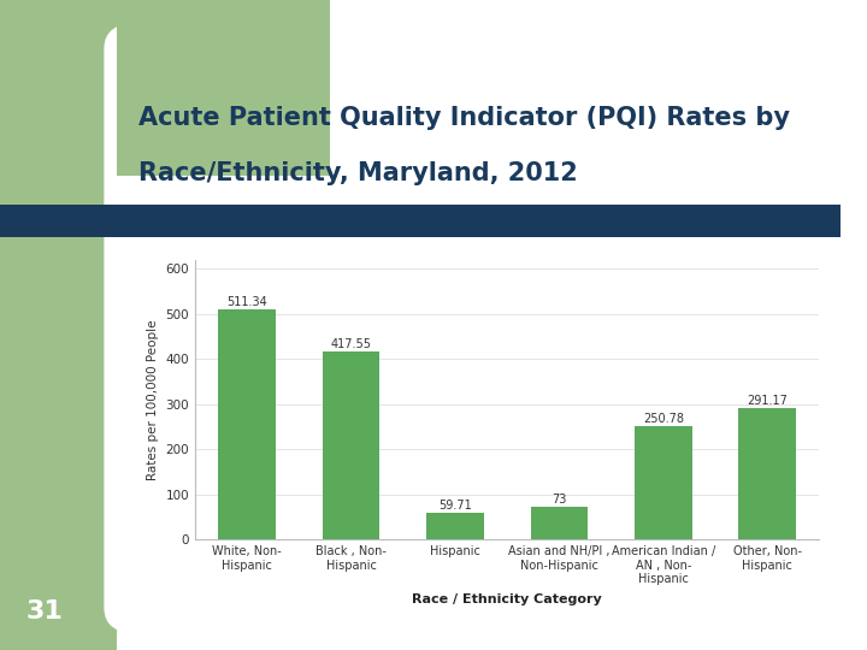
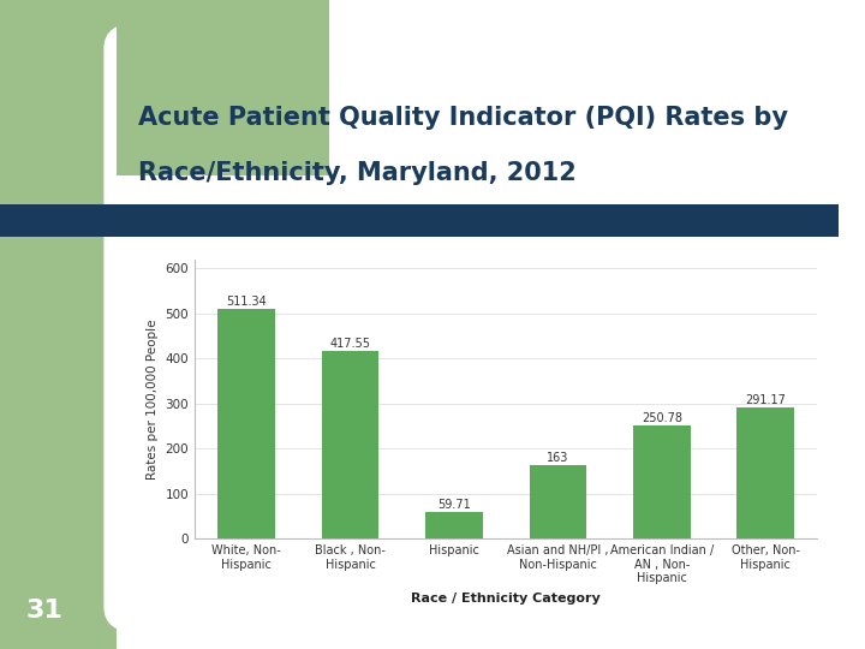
Asian and NH/PI , Non-Hispanic: 73 -> 163
